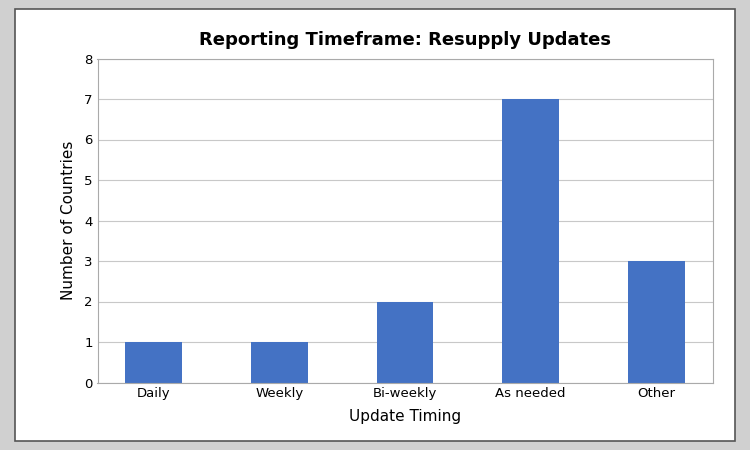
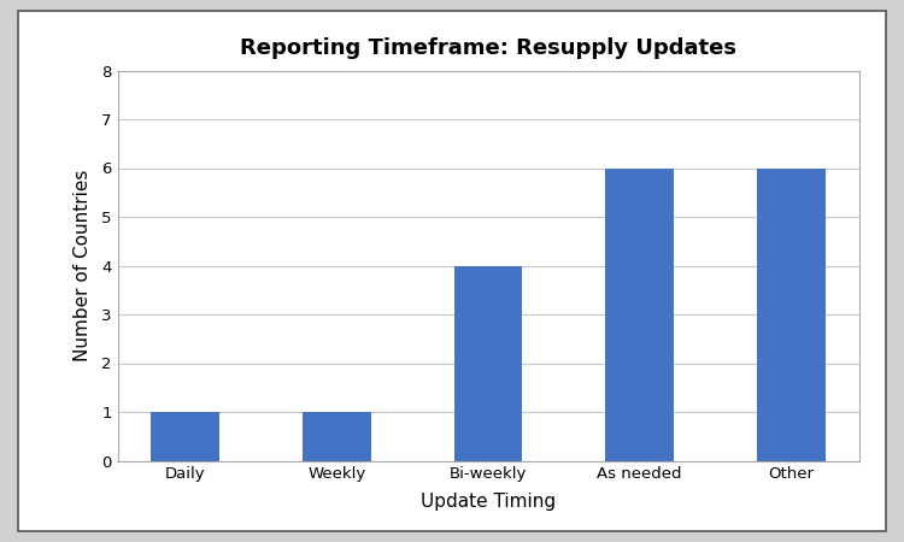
Bi-weekly: 2 -> 4
As needed: 7 -> 6
Other: 3 -> 6
